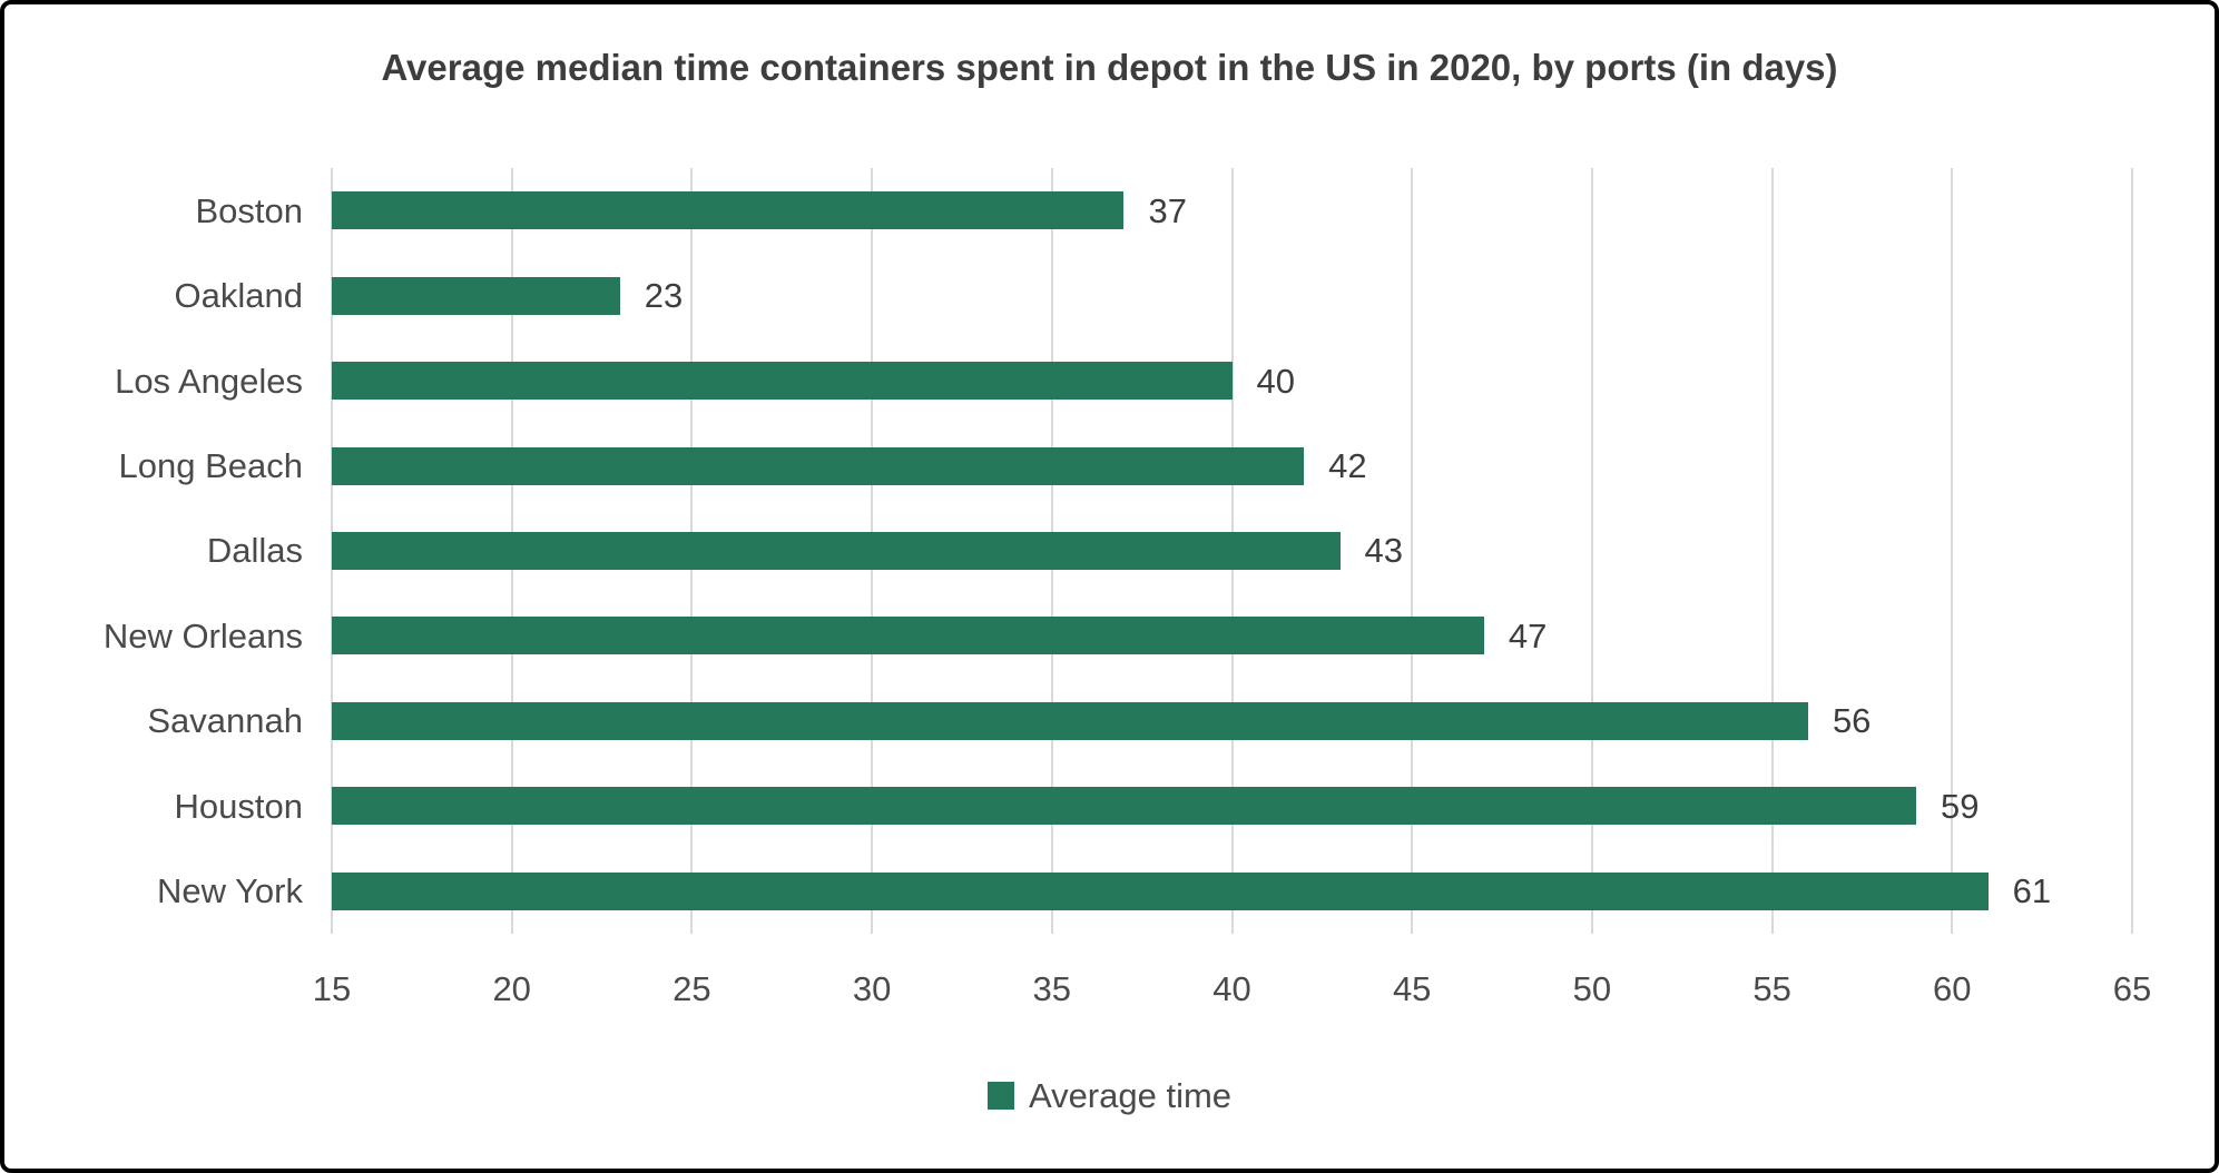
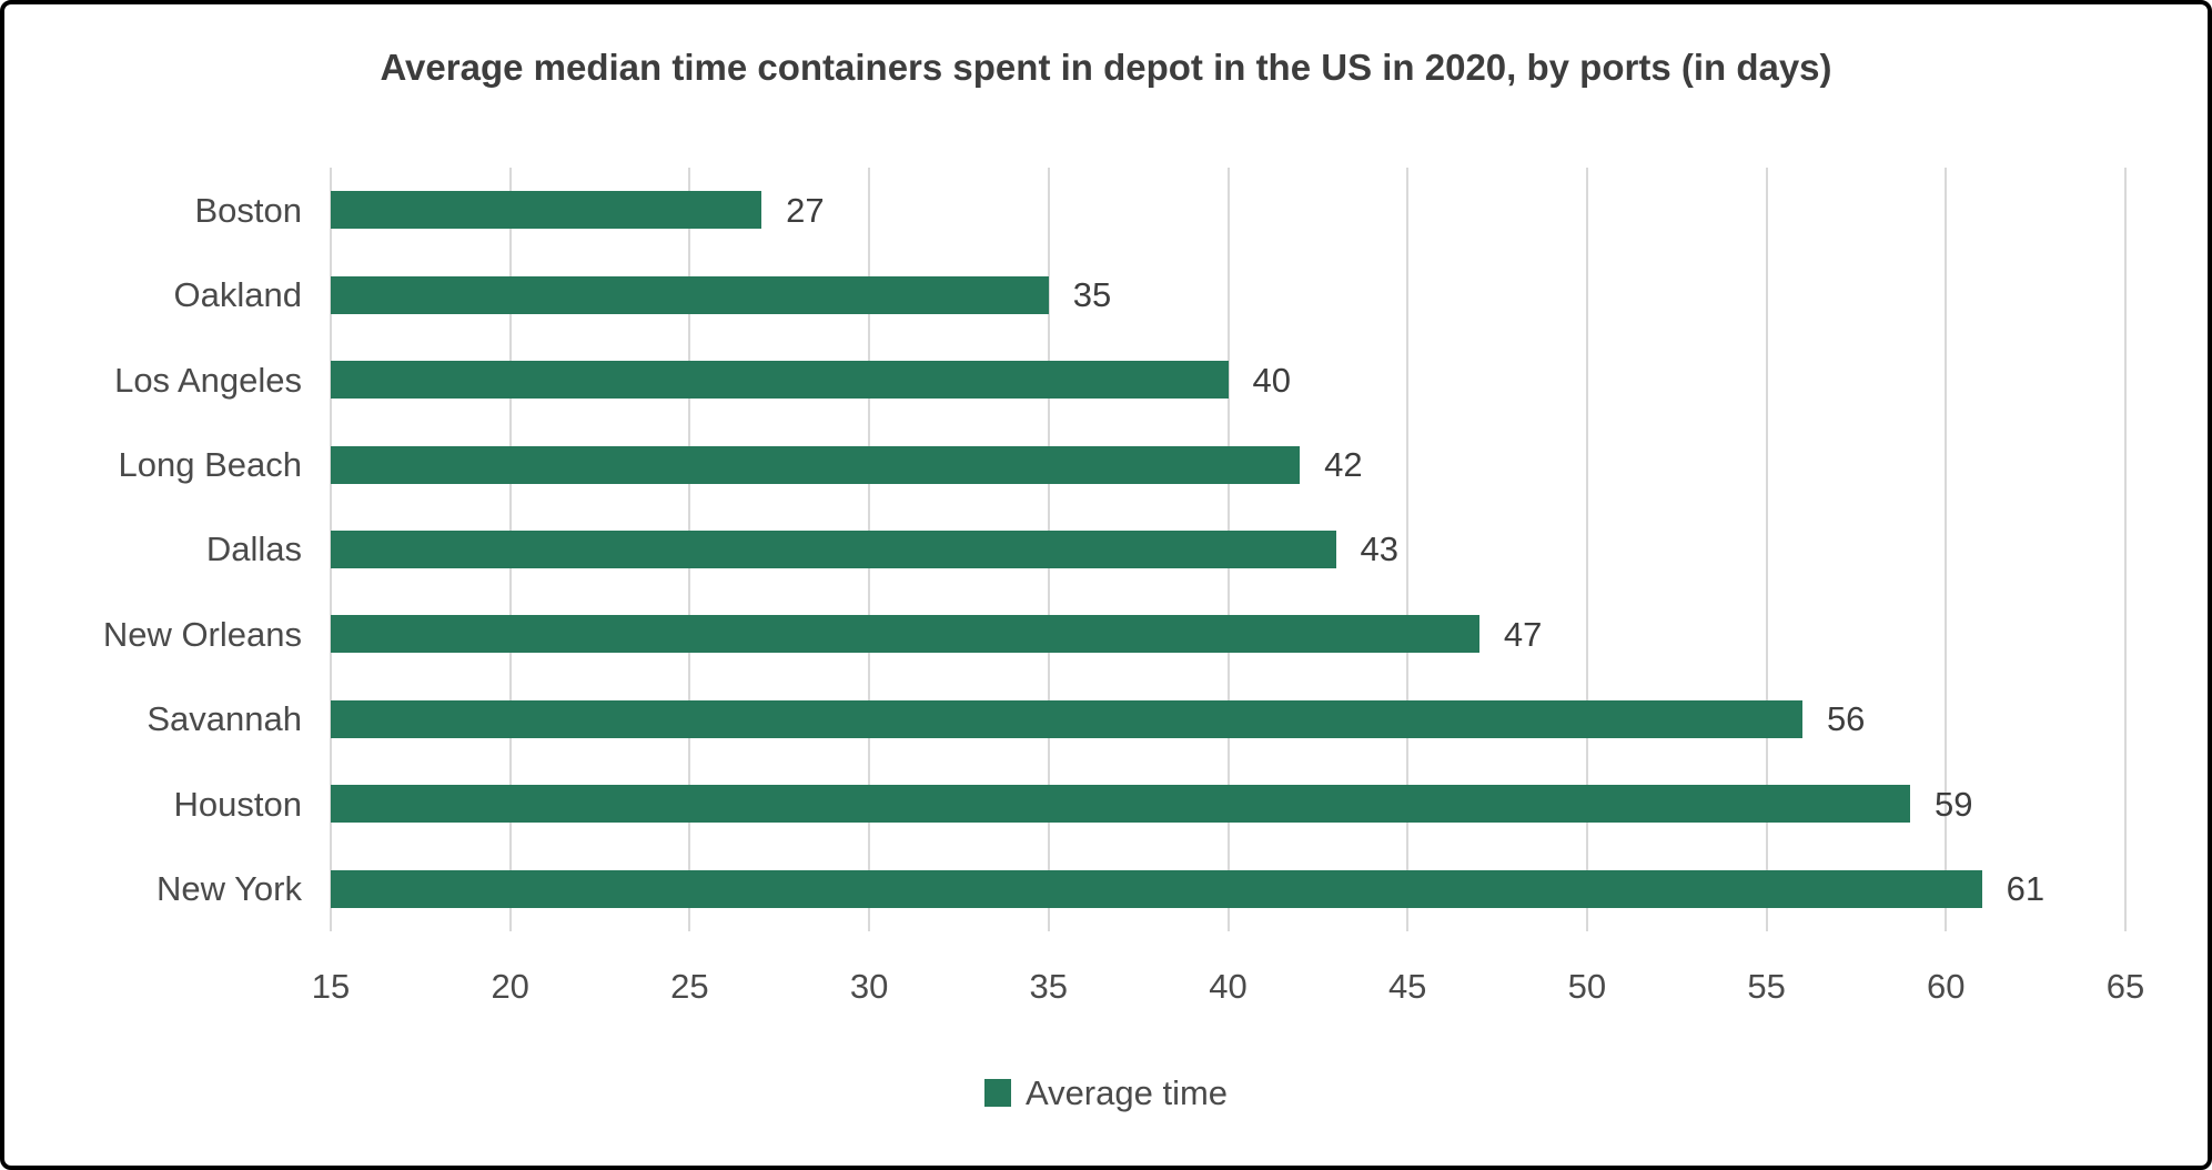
Boston: 37 -> 27
Oakland: 23 -> 35
